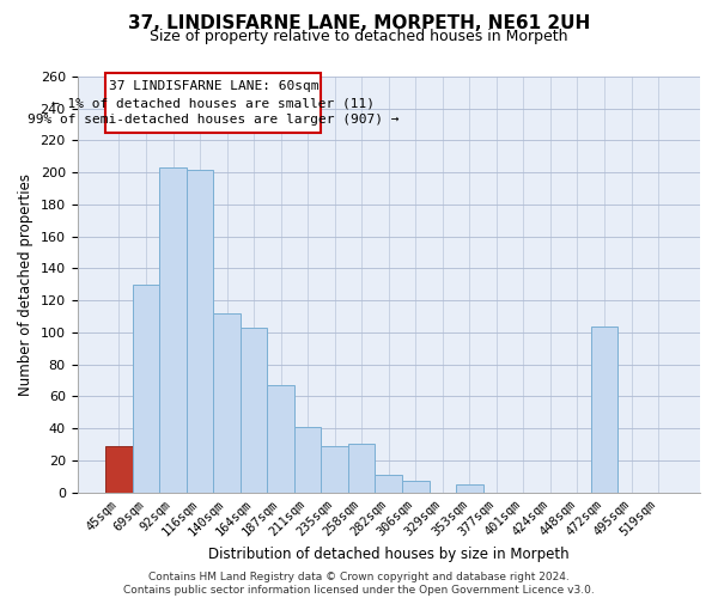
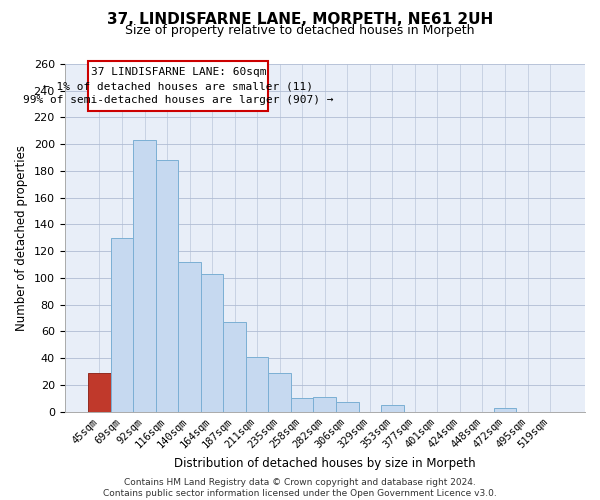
116sqm: 202 -> 188
258sqm: 30 -> 10
472sqm: 104 -> 3
